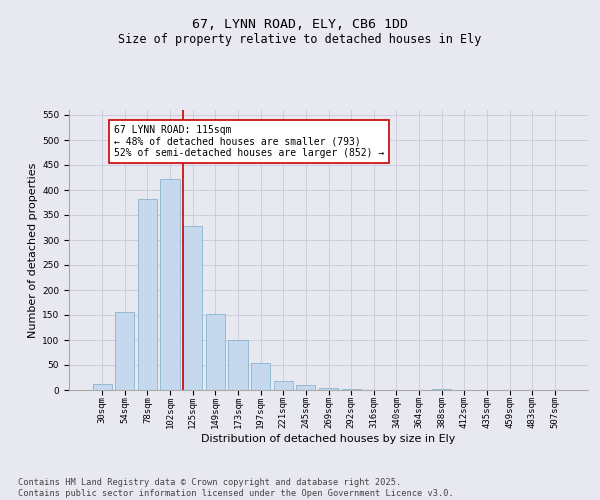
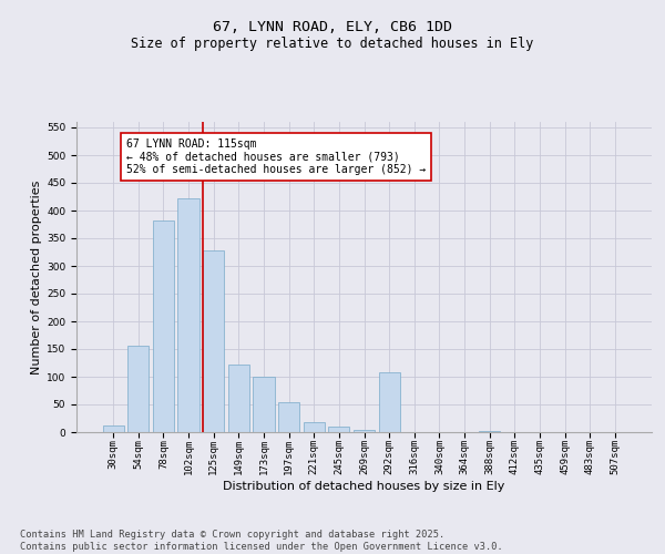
149sqm: 153 -> 122
292sqm: 2 -> 108
